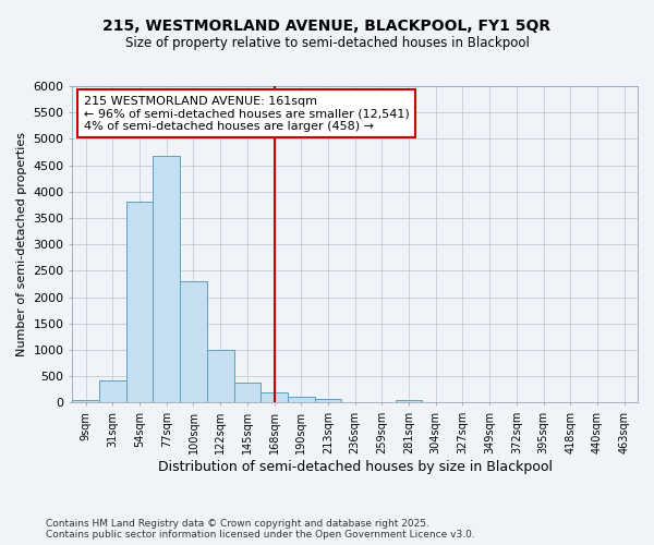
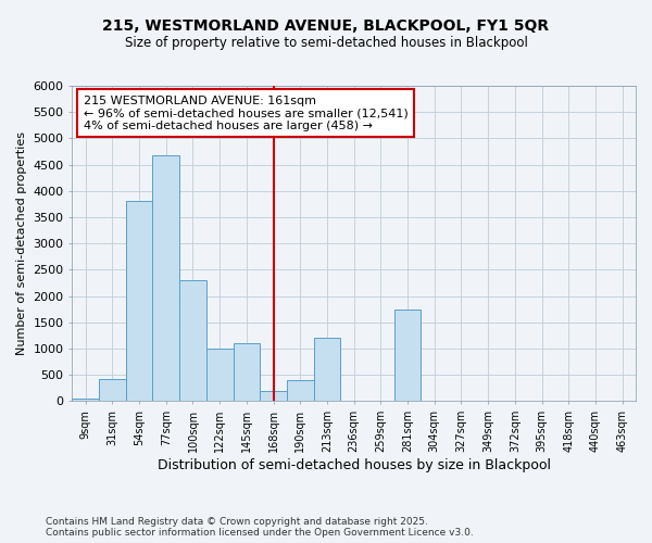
145sqm: 380 -> 1100
190sqm: 110 -> 400
213sqm: 70 -> 1200
281sqm: 50 -> 1750
